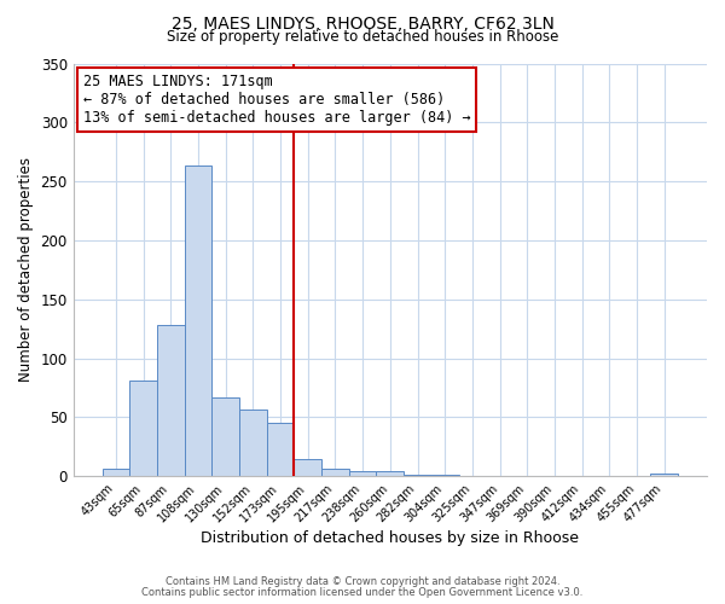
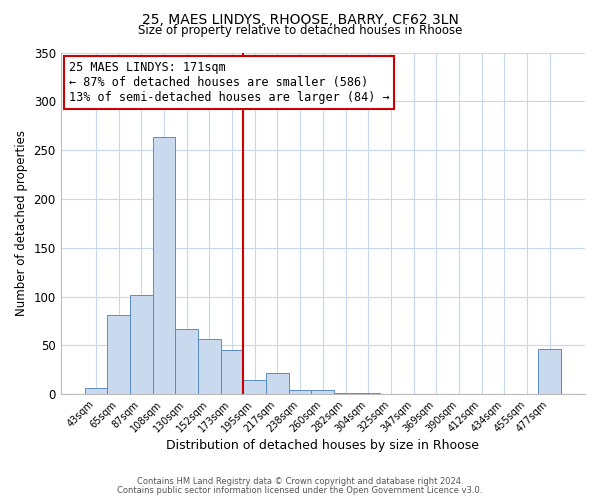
87sqm: 128 -> 102
217sqm: 6 -> 22
477sqm: 2 -> 46
